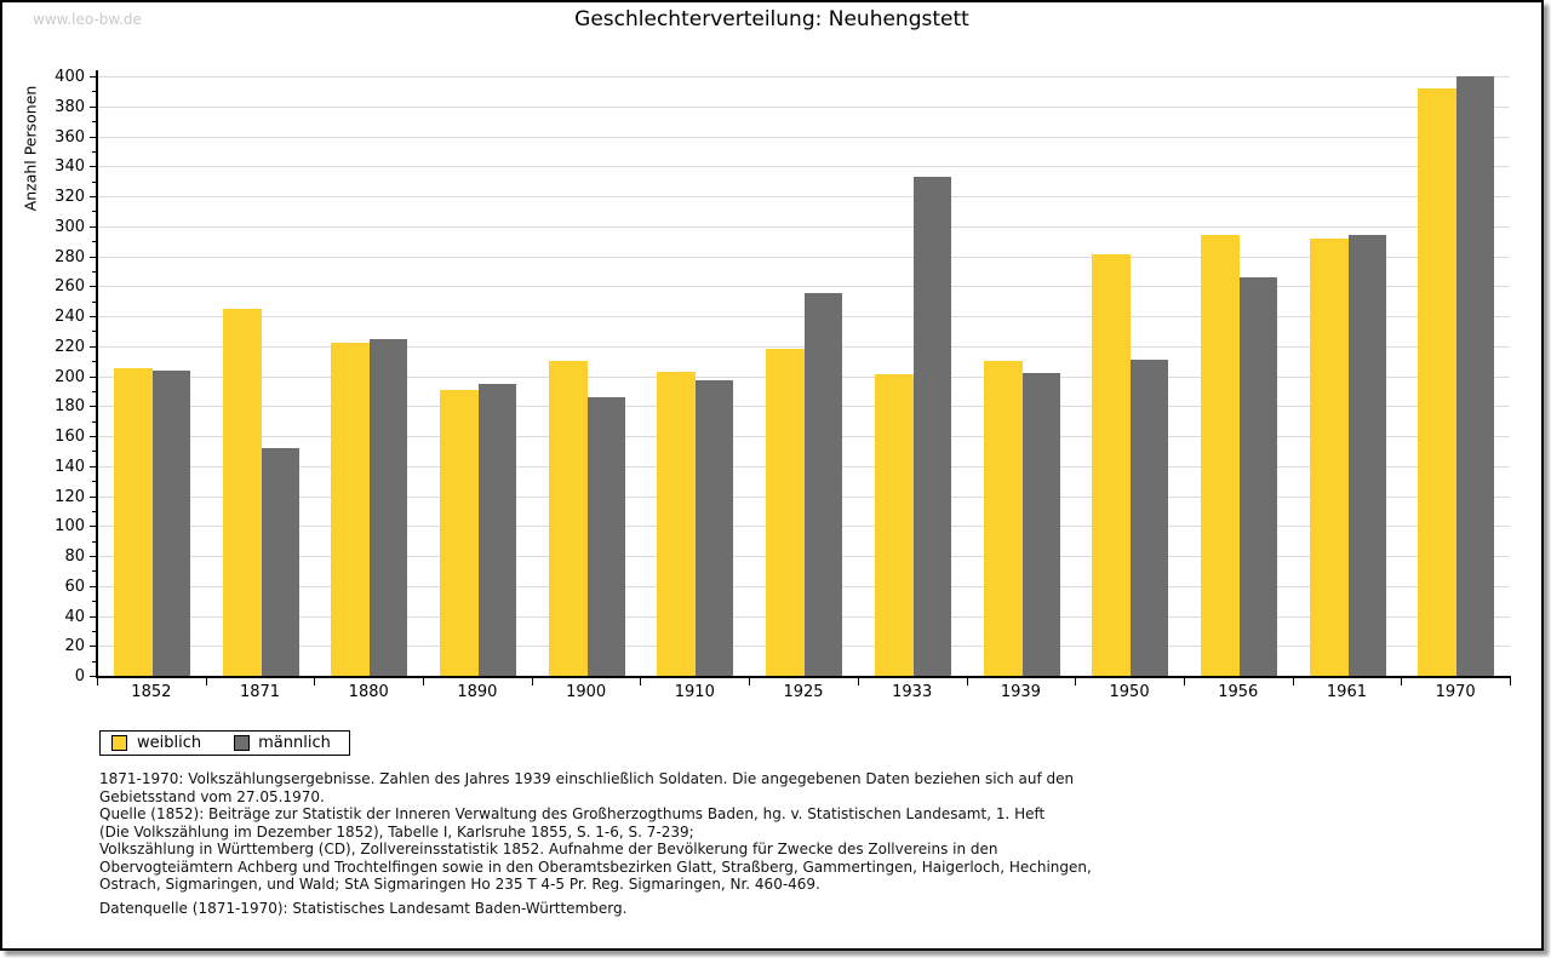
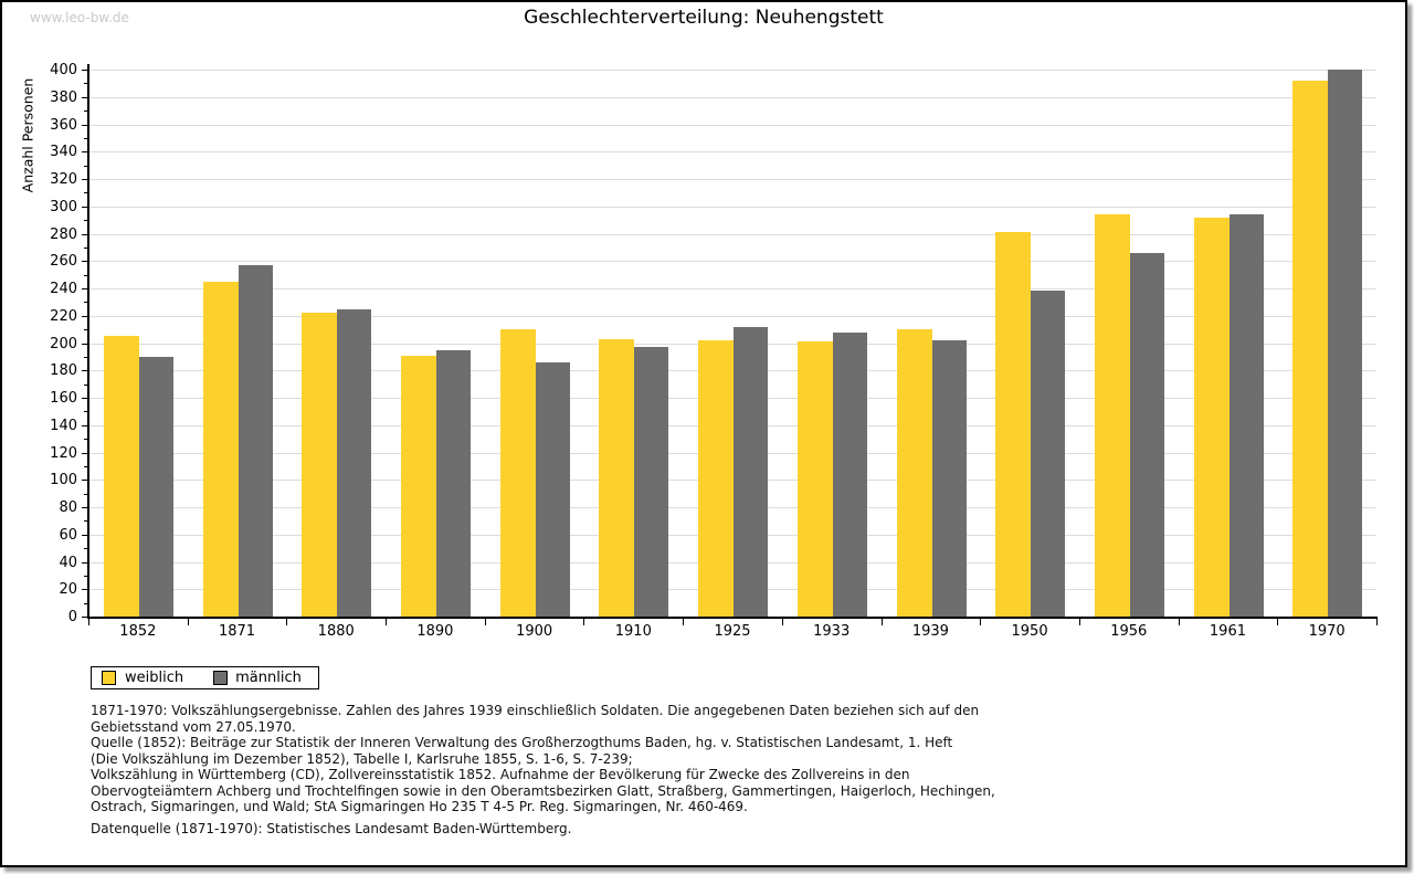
männlich/1852: 204 -> 190
männlich/1871: 152 -> 257
weiblich/1925: 218 -> 202
männlich/1925: 255 -> 212
männlich/1933: 333 -> 208
männlich/1950: 211 -> 238
